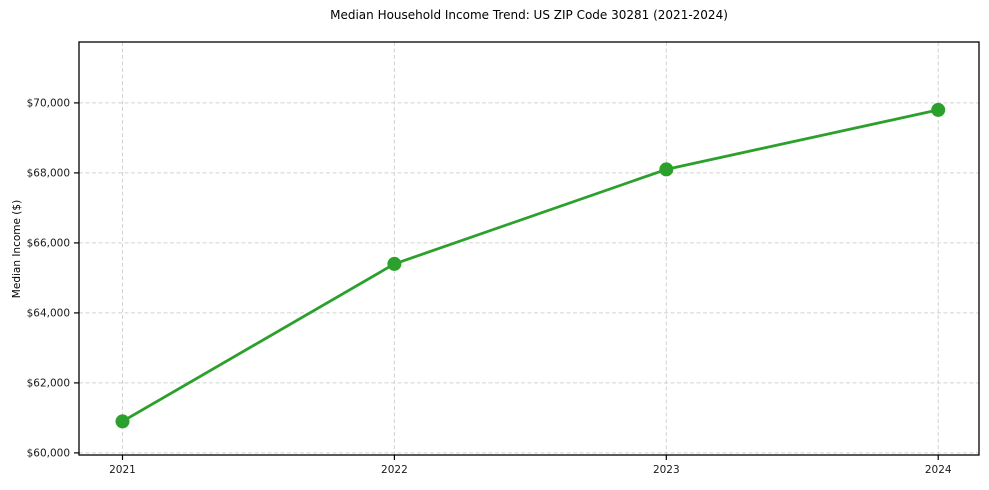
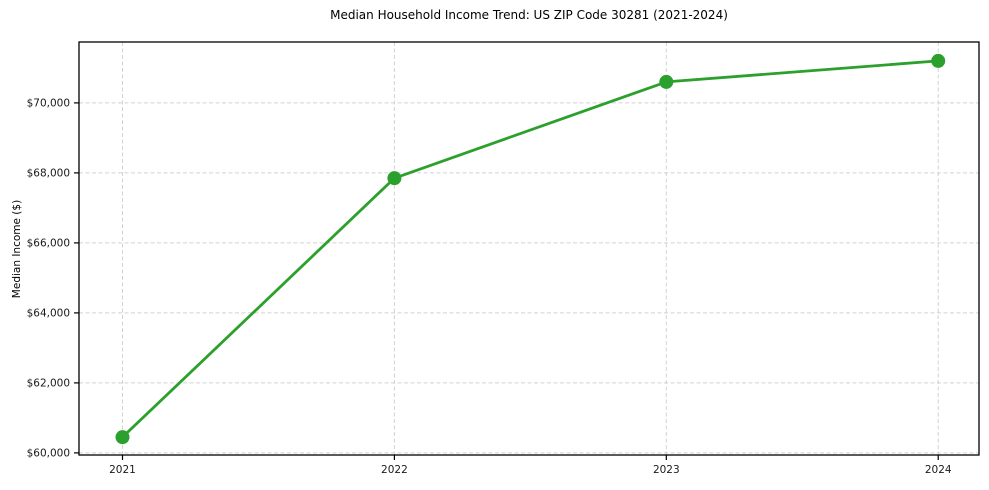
2021: $60900 -> $60400
2022: $65400 -> $67800
2023: $68100 -> $70600
2024: $69800 -> $71200
